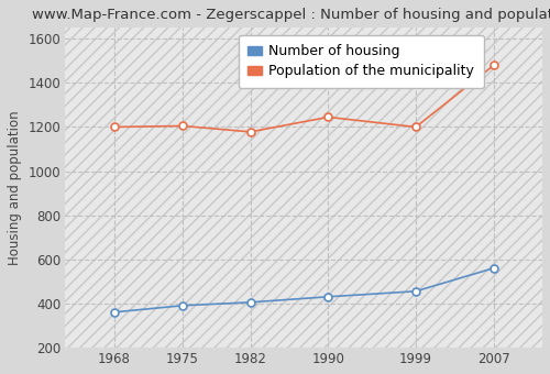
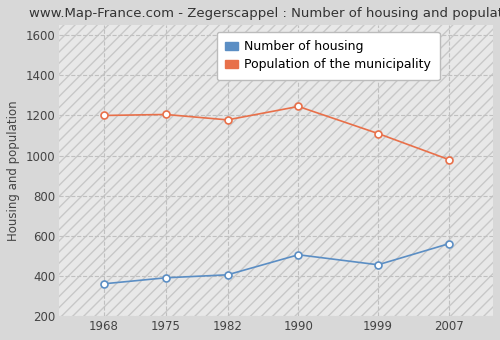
Number of housing/1990: 430 -> 505
Population of the municipality/1999: 1200 -> 1110
Population of the municipality/2007: 1480 -> 980
